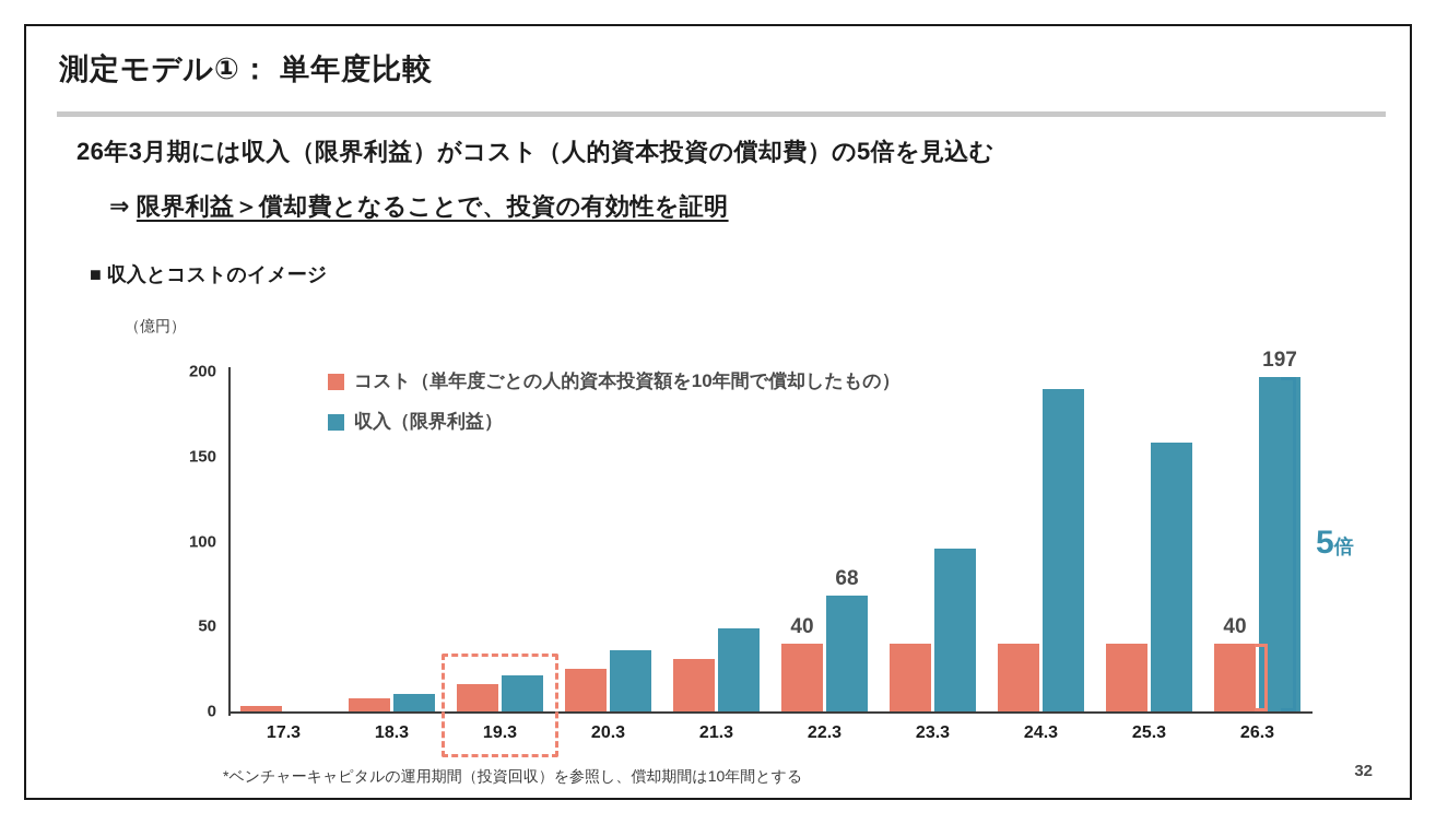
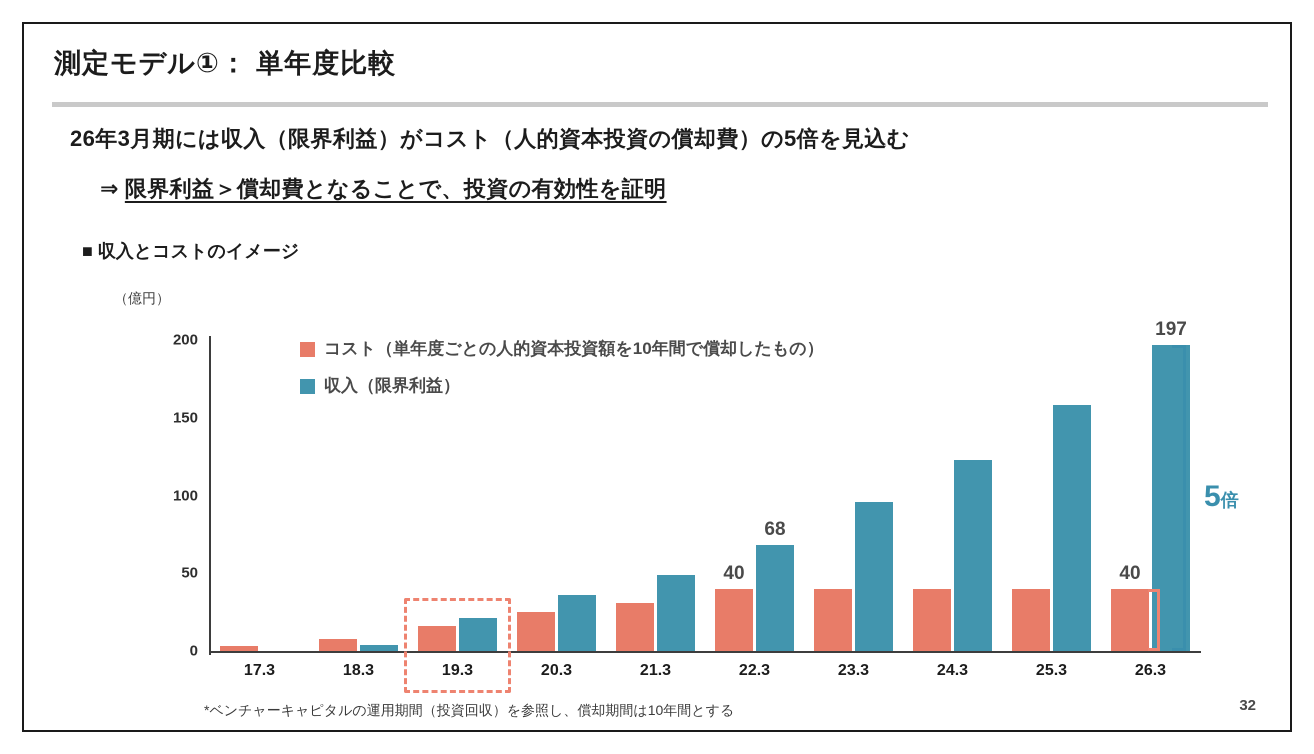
収入（限界利益）/18.3: 10 -> 4
収入（限界利益）/24.3: 190 -> 123
